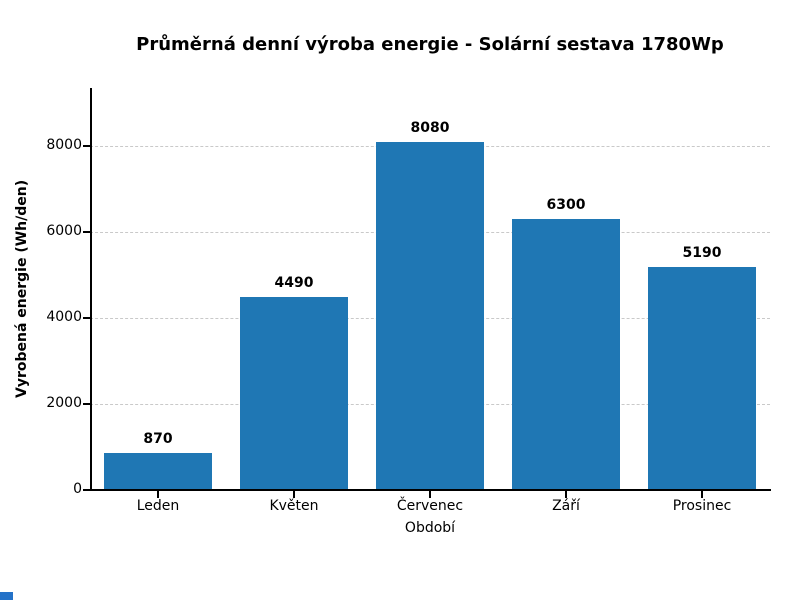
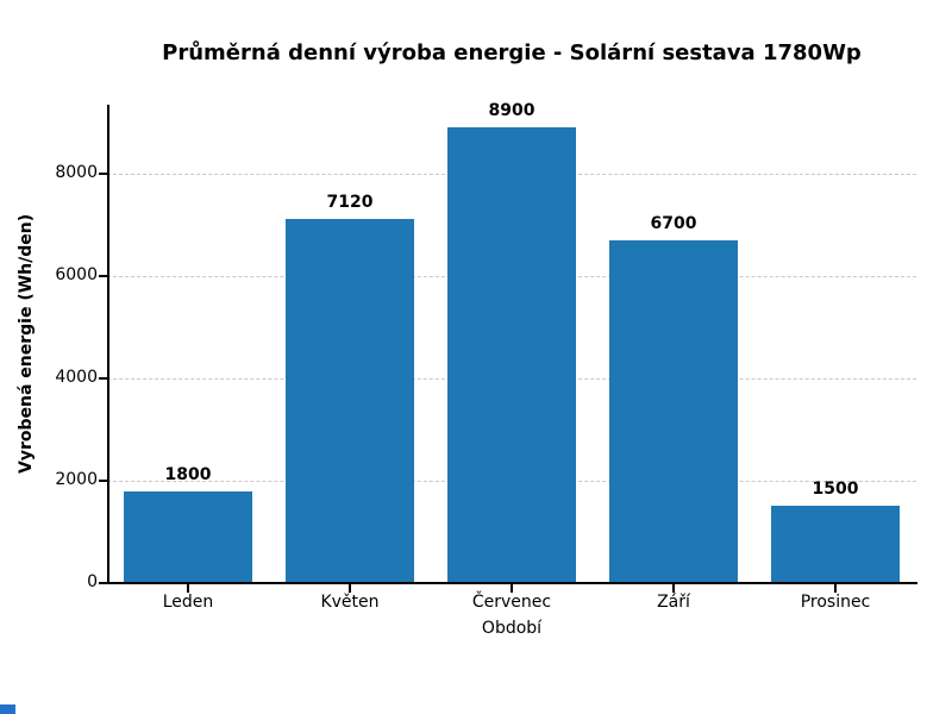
Leden: 870 -> 1800
Květen: 4490 -> 7120
Červenec: 8080 -> 8900
Září: 6300 -> 6700
Prosinec: 5190 -> 1500
